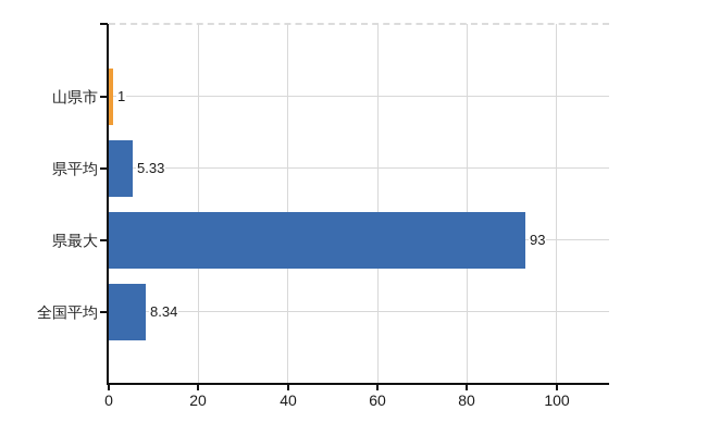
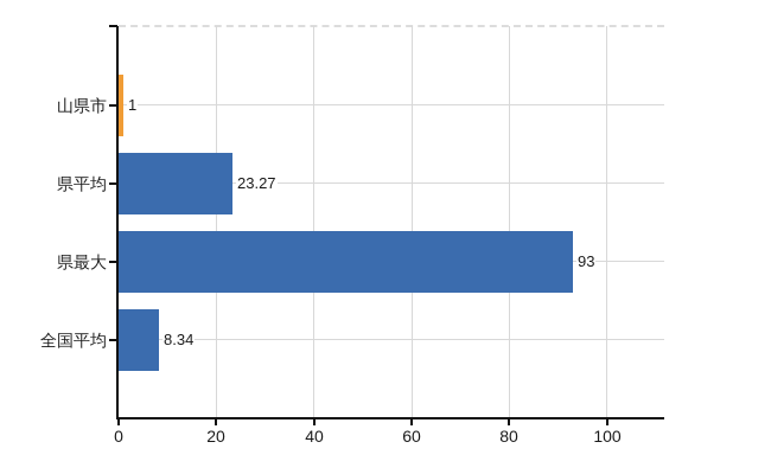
県平均: 5.33 -> 23.27
